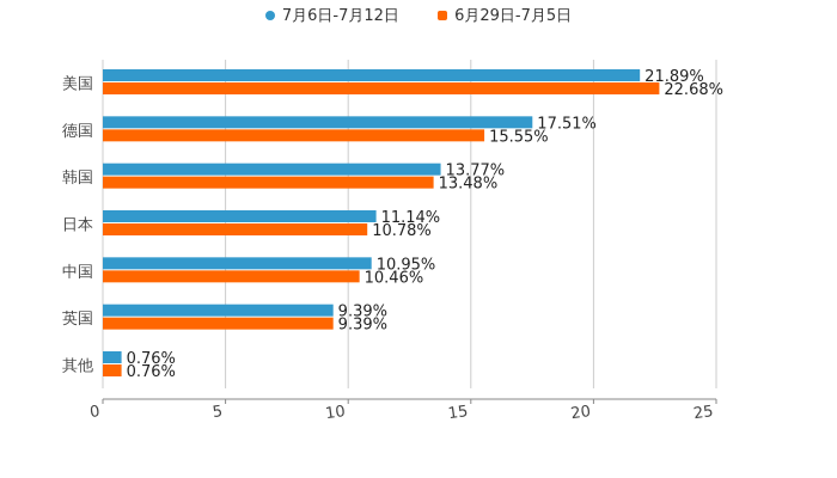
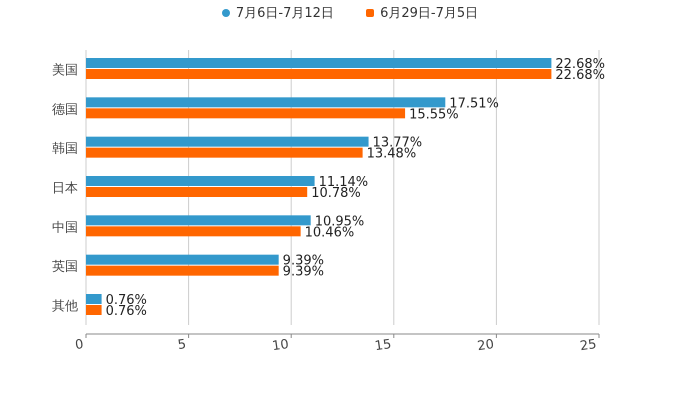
7月6日-7月12日/美国: 21.89% -> 22.68%
